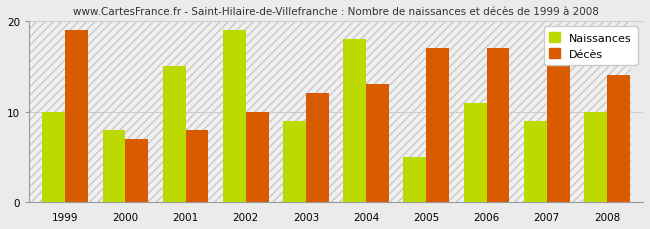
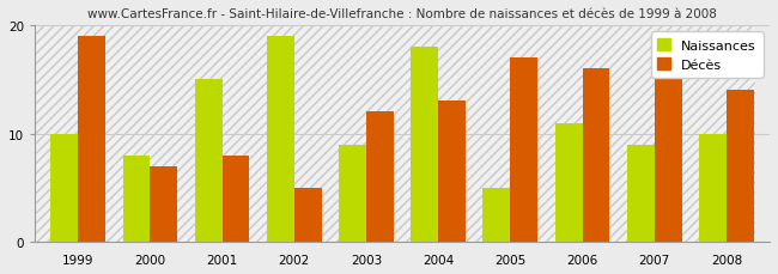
Décès/2002: 10 -> 5
Décès/2006: 17 -> 16
